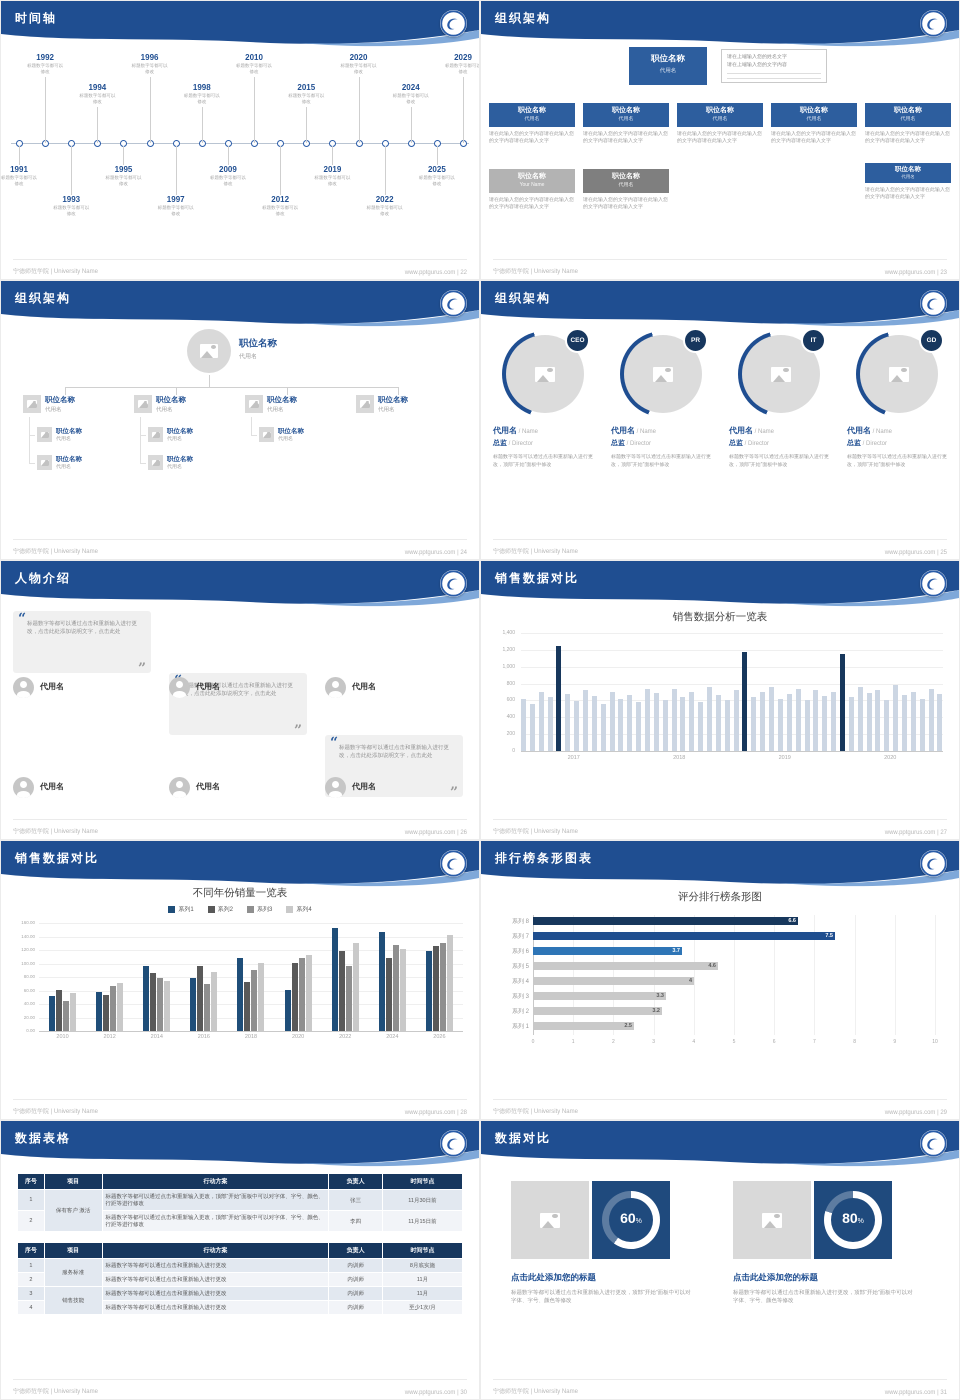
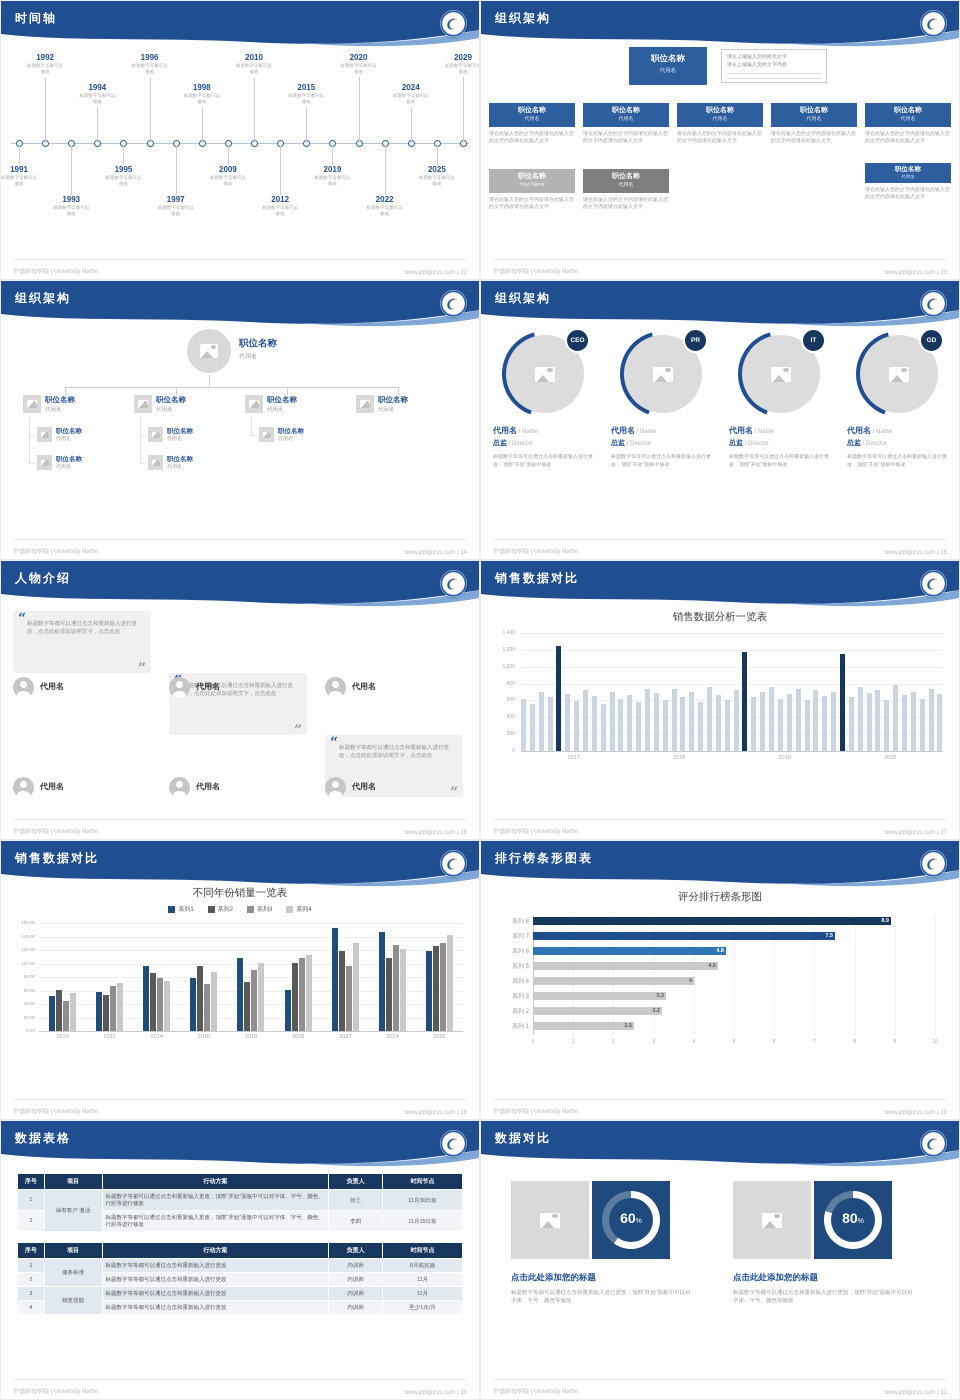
评分排行榜条形图/系列 8: 6.6 -> 8.9
评分排行榜条形图/系列 6: 3.7 -> 4.8
